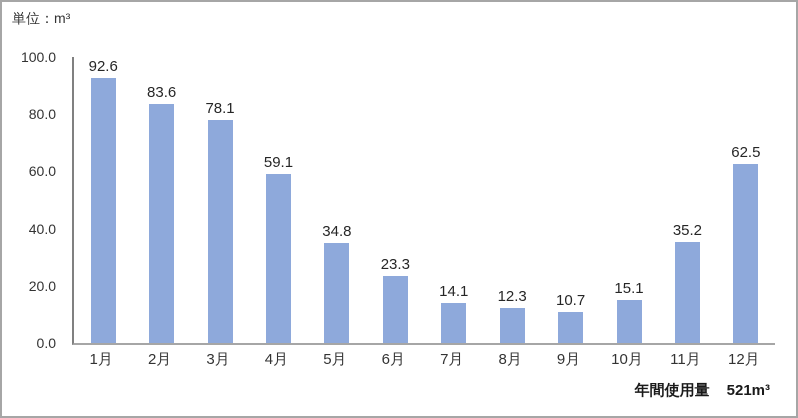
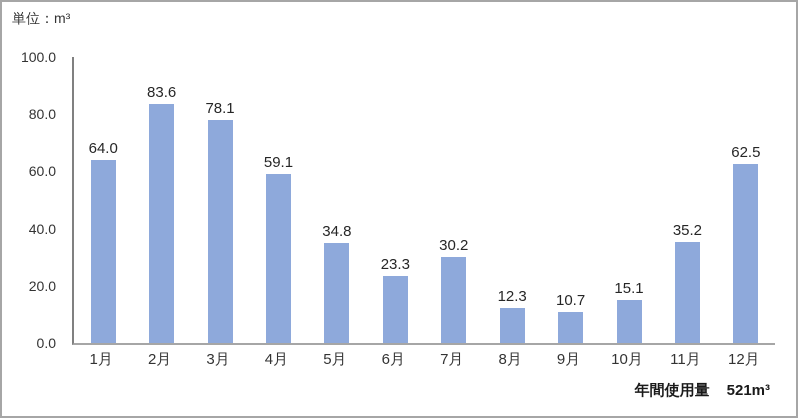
1月: 92.6 -> 64.0
7月: 14.1 -> 30.2
